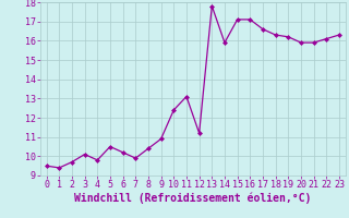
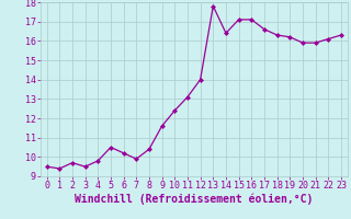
3: 10.1 -> 9.5
9: 10.9 -> 11.6
12: 11.2 -> 14.0
14: 15.9 -> 16.4
